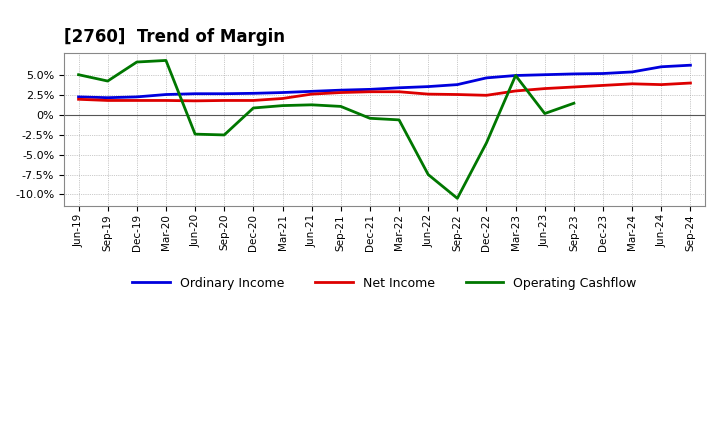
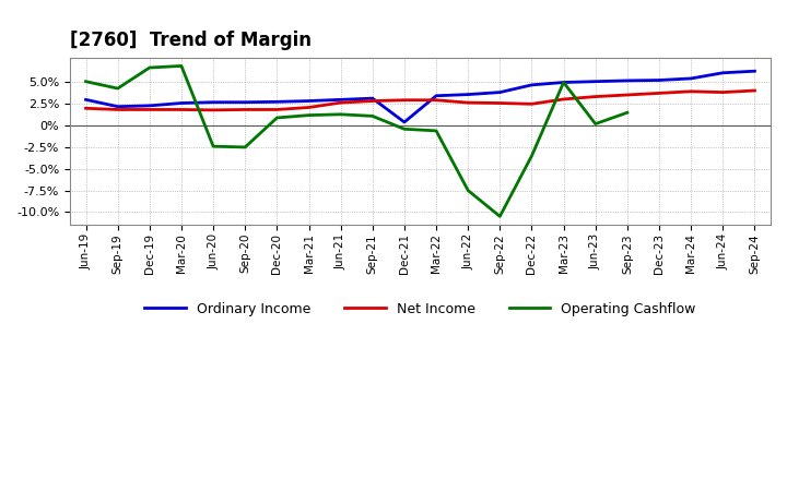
Ordinary Income/Jun-19: 2.3% -> 3.0%
Ordinary Income/Dec-21: 3.2% -> 0.4%
